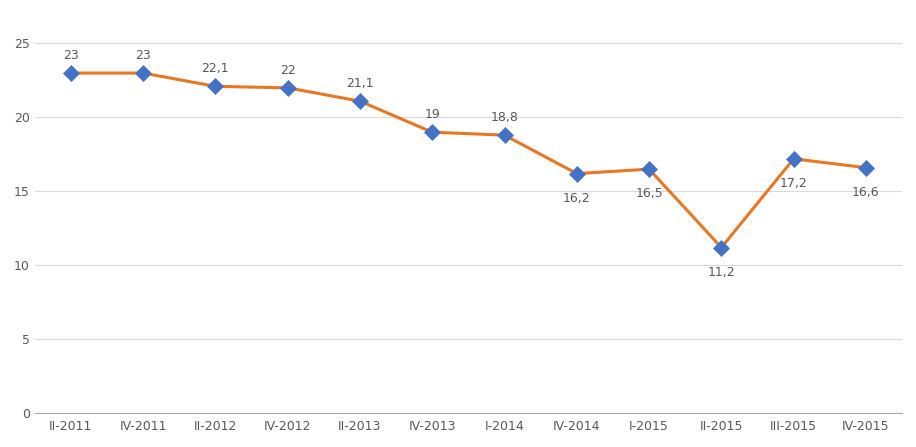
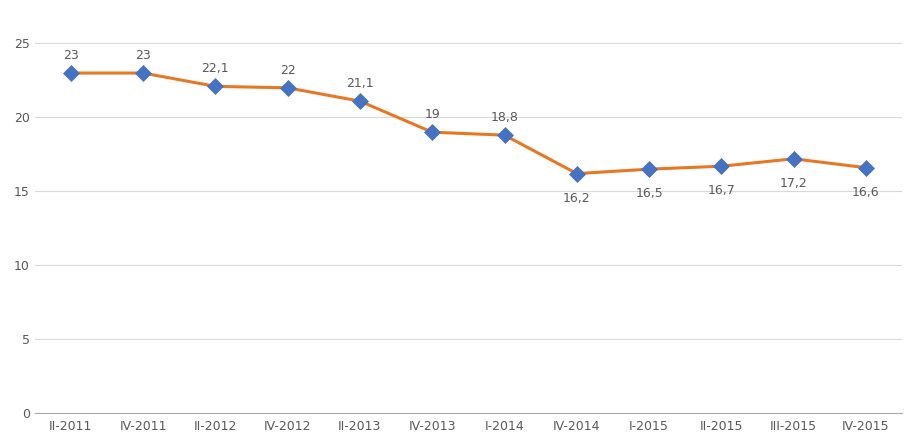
II-2015: 11,2 -> 16,7
